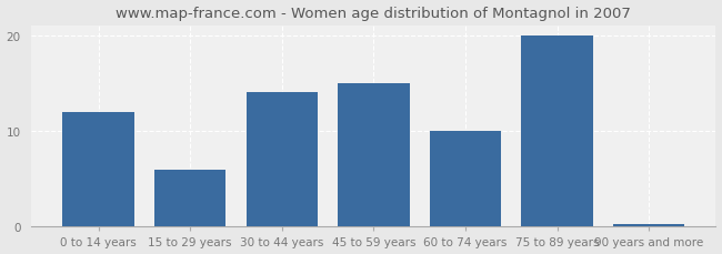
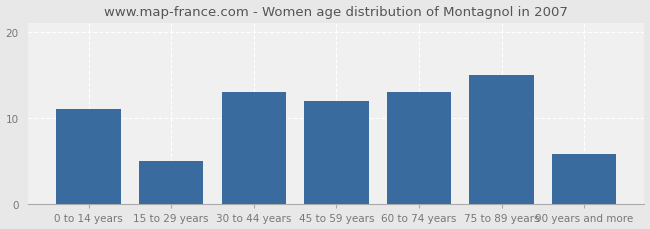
0 to 14 years: 12.0 -> 11.0
15 to 29 years: 6.0 -> 5.0
30 to 44 years: 14.0 -> 13.0
45 to 59 years: 15.0 -> 12.0
60 to 74 years: 10.0 -> 13.0
75 to 89 years: 20.0 -> 15.0
90 years and more: 0.3 -> 5.8
